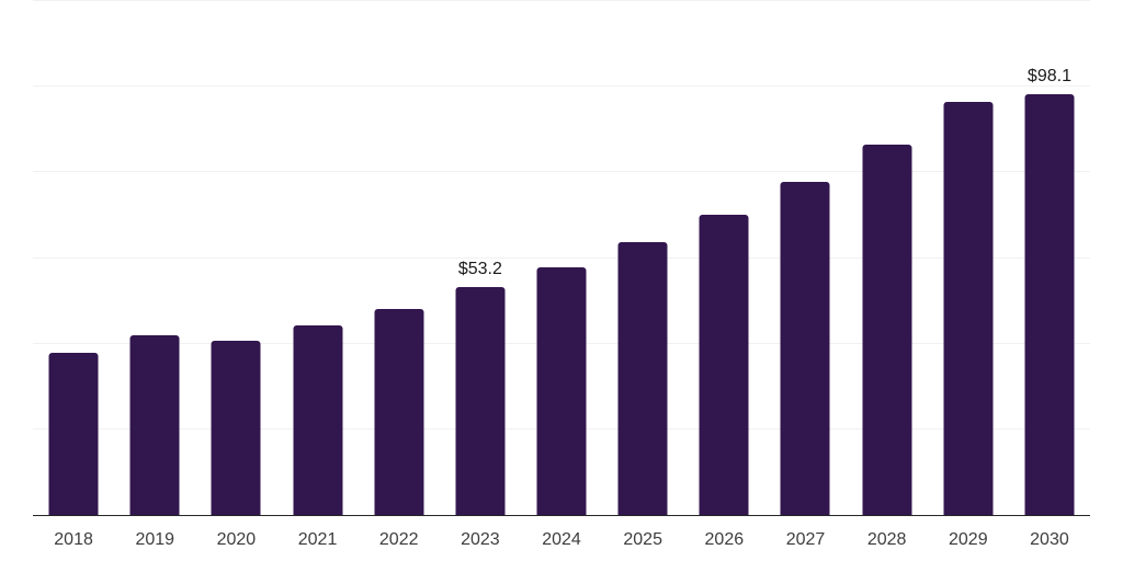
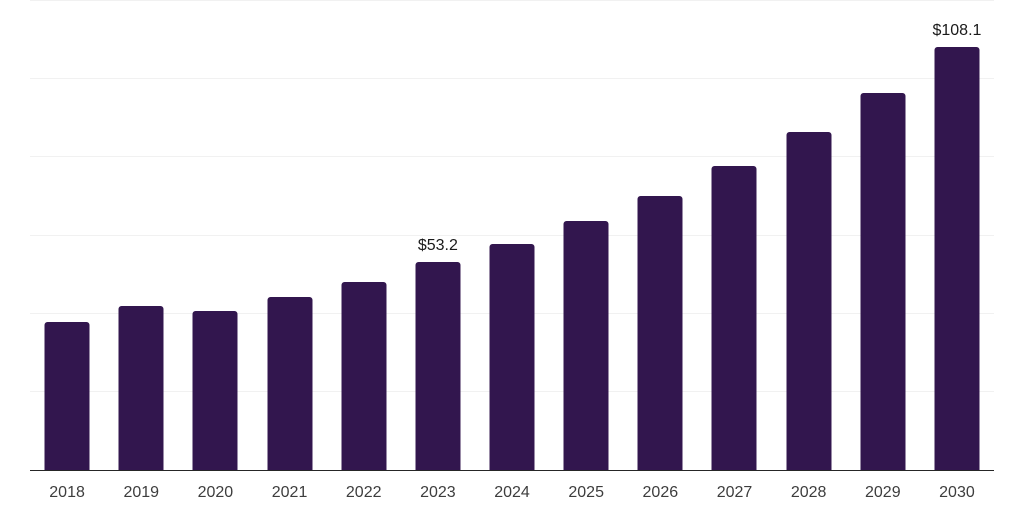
2030: $98.1 -> $108.1
